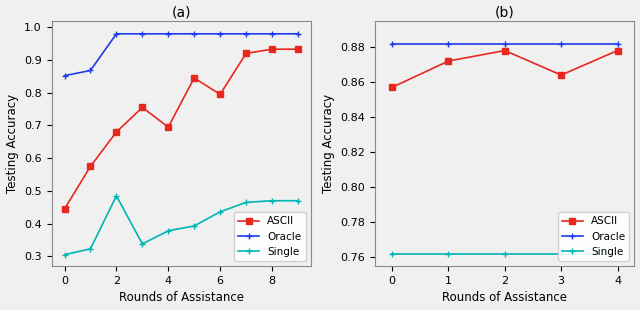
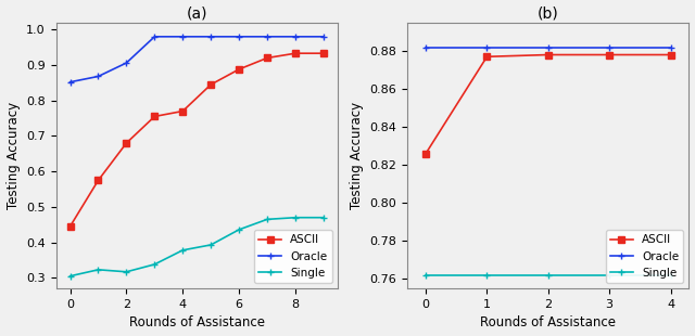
(a)/Oracle/2: 0.980 -> 0.906
(a)/Single/2: 0.485 -> 0.317
(a)/ASCII/4: 0.695 -> 0.770
(a)/ASCII/6: 0.795 -> 0.888
(b)/ASCII/0: 0.857 -> 0.826
(b)/ASCII/1: 0.872 -> 0.877
(b)/ASCII/3: 0.864 -> 0.878
